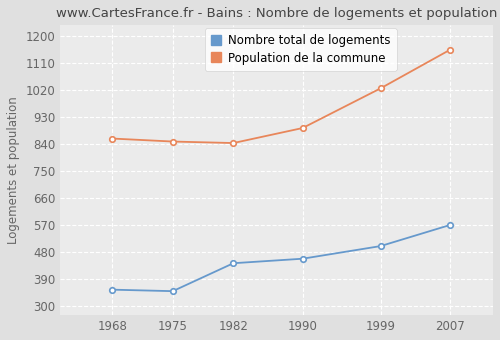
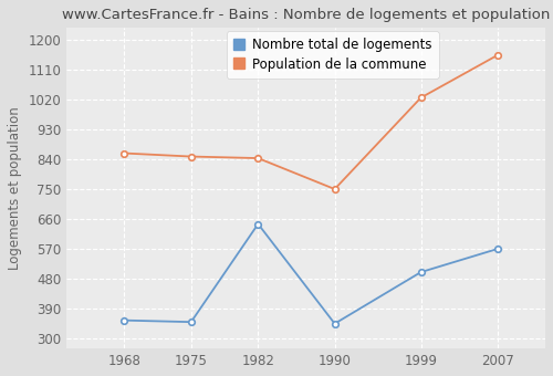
Nombre total de logements/1982: 443 -> 645
Nombre total de logements/1990: 458 -> 345
Population de la commune/1990: 893 -> 750
